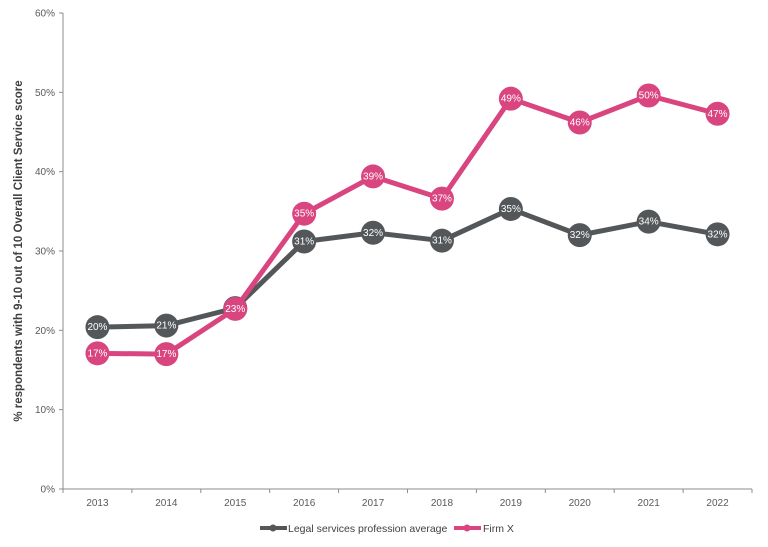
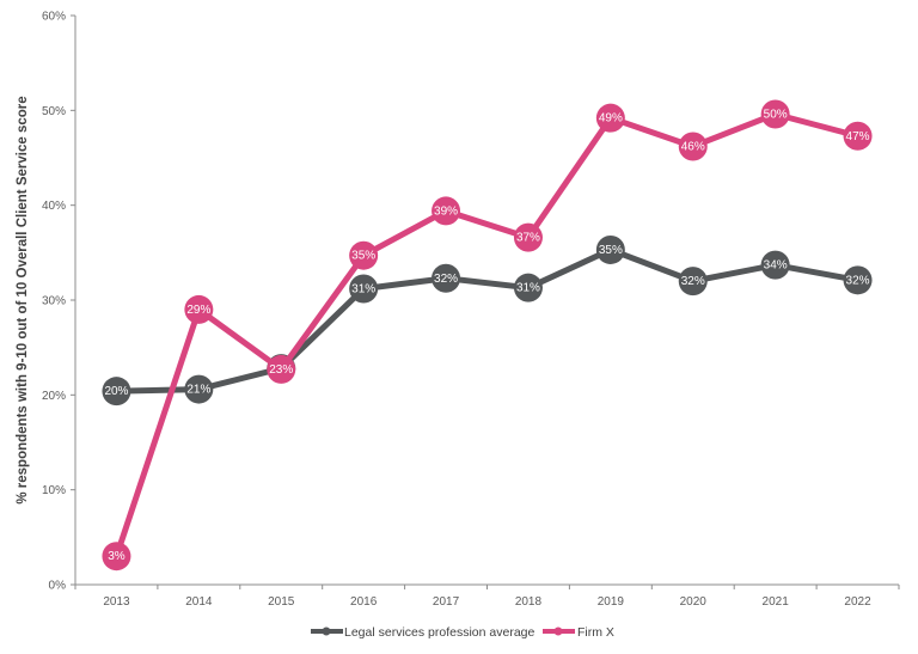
Firm X/2013: 17% -> 3%
Firm X/2014: 17% -> 29%
